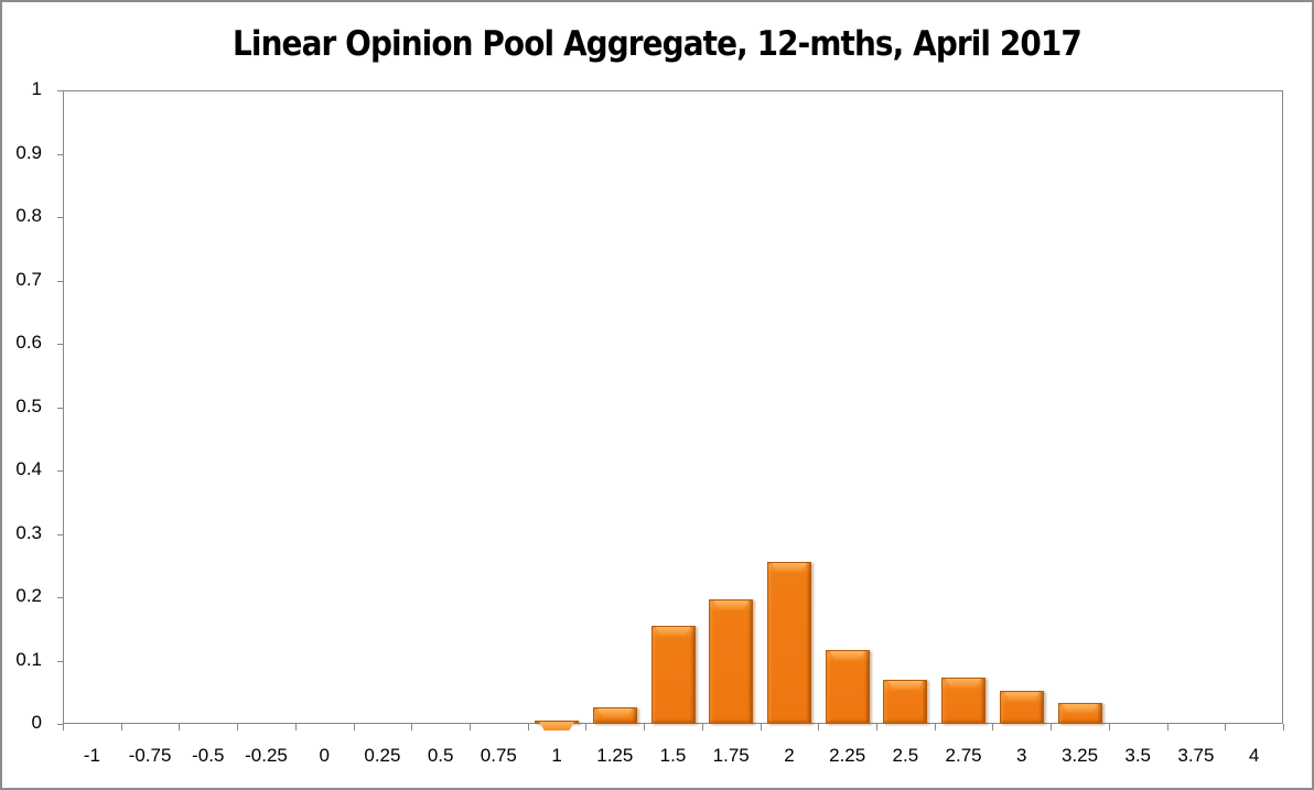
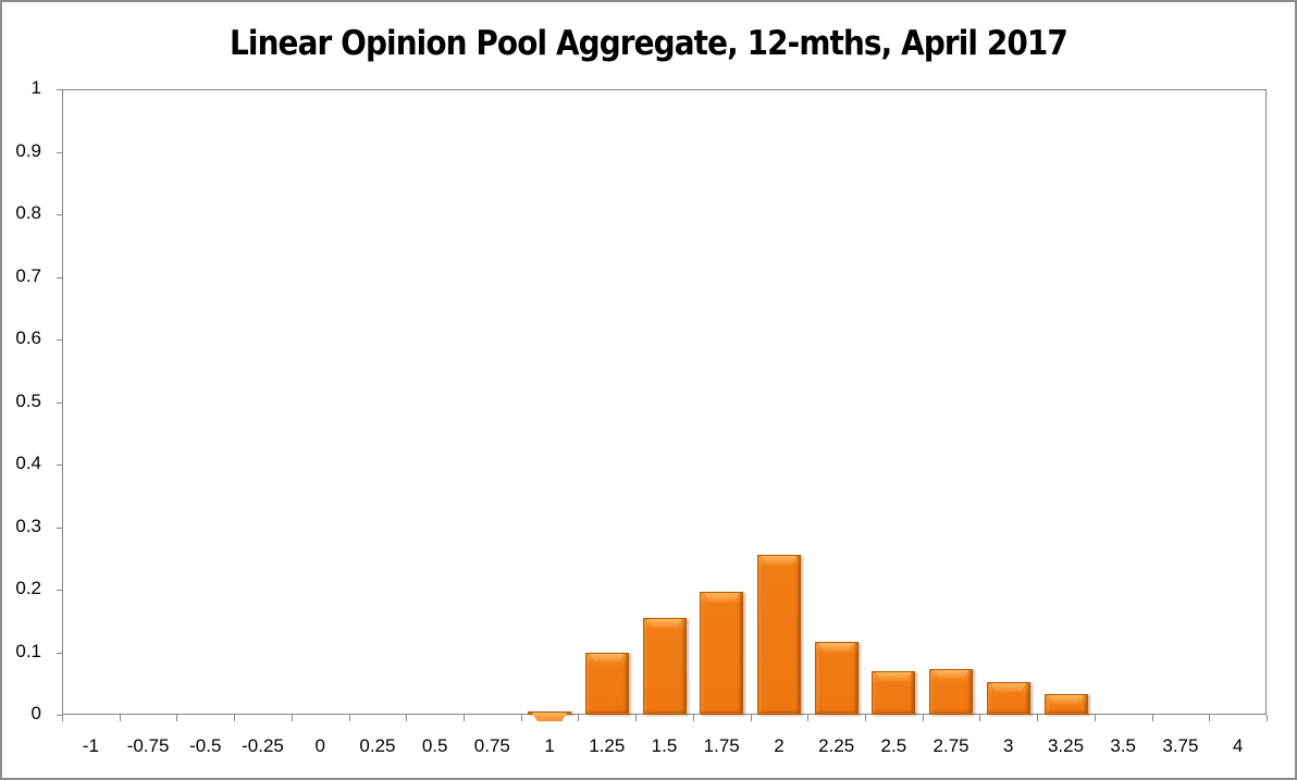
1.25: 0.03 -> 0.10
